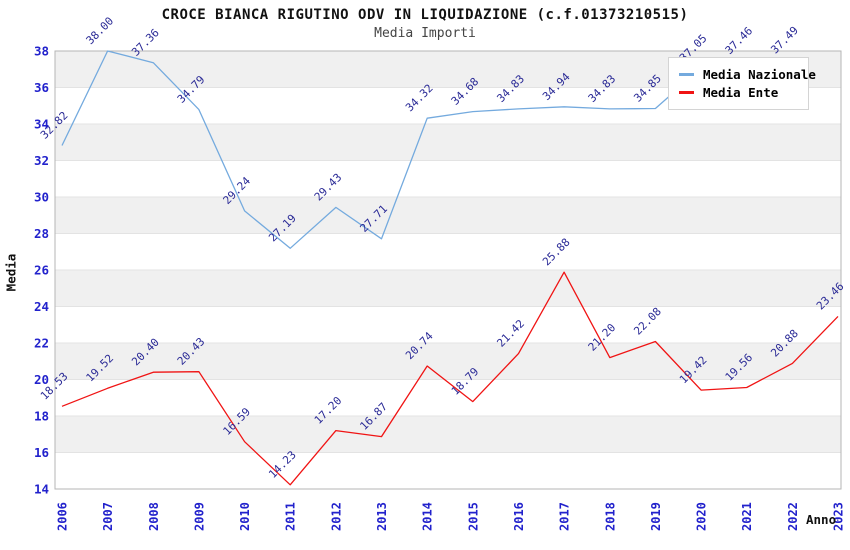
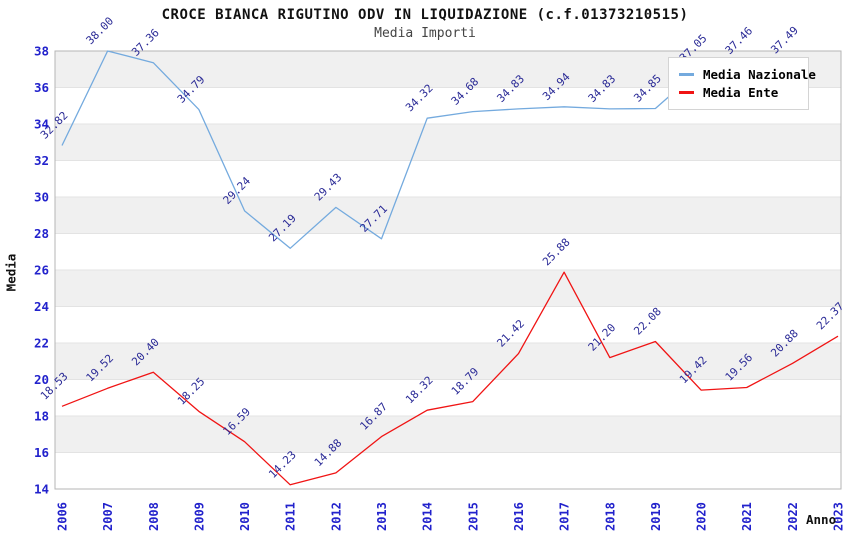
Media Ente/2009: 20.43 -> 18.25
Media Ente/2012: 17.20 -> 14.88
Media Ente/2014: 20.74 -> 18.32
Media Ente/2023: 23.46 -> 22.37
